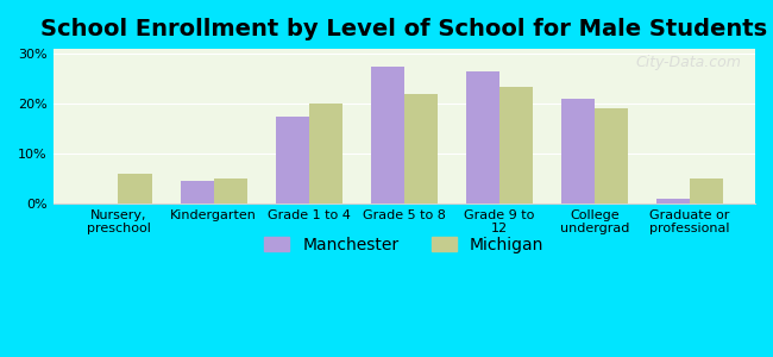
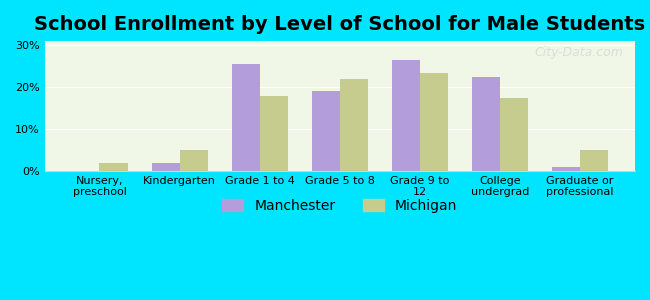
Michigan/Nursery, preschool: 6.0% -> 2.0%
Manchester/Kindergarten: 4.5% -> 2.0%
Manchester/Grade 1 to 4: 17.5% -> 25.5%
Michigan/Grade 1 to 4: 20.0% -> 18.0%
Manchester/Grade 5 to 8: 27.5% -> 19.0%
Manchester/College undergrad: 21.0% -> 22.5%
Michigan/College undergrad: 19.0% -> 17.5%
